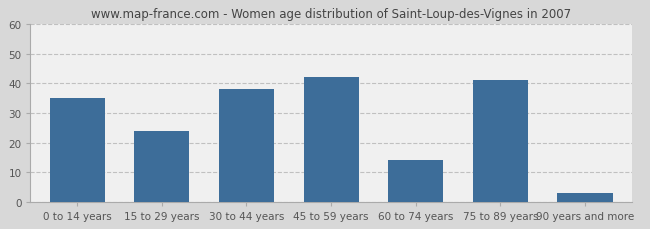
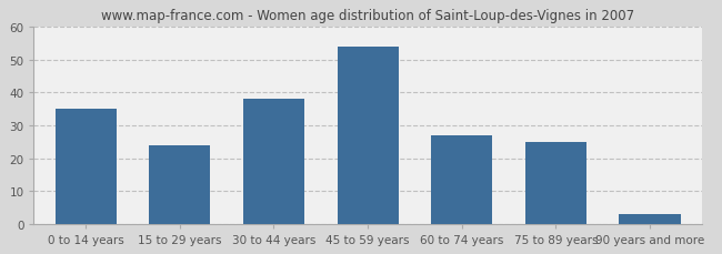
45 to 59 years: 42 -> 54
60 to 74 years: 14 -> 27
75 to 89 years: 41 -> 25
